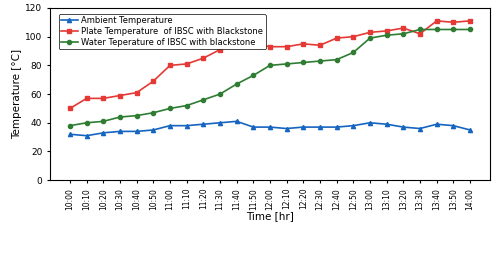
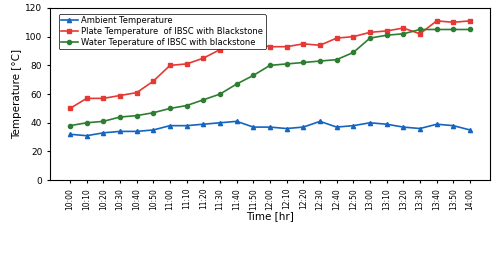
Ambient Temperature/12:30: 37 -> 41
